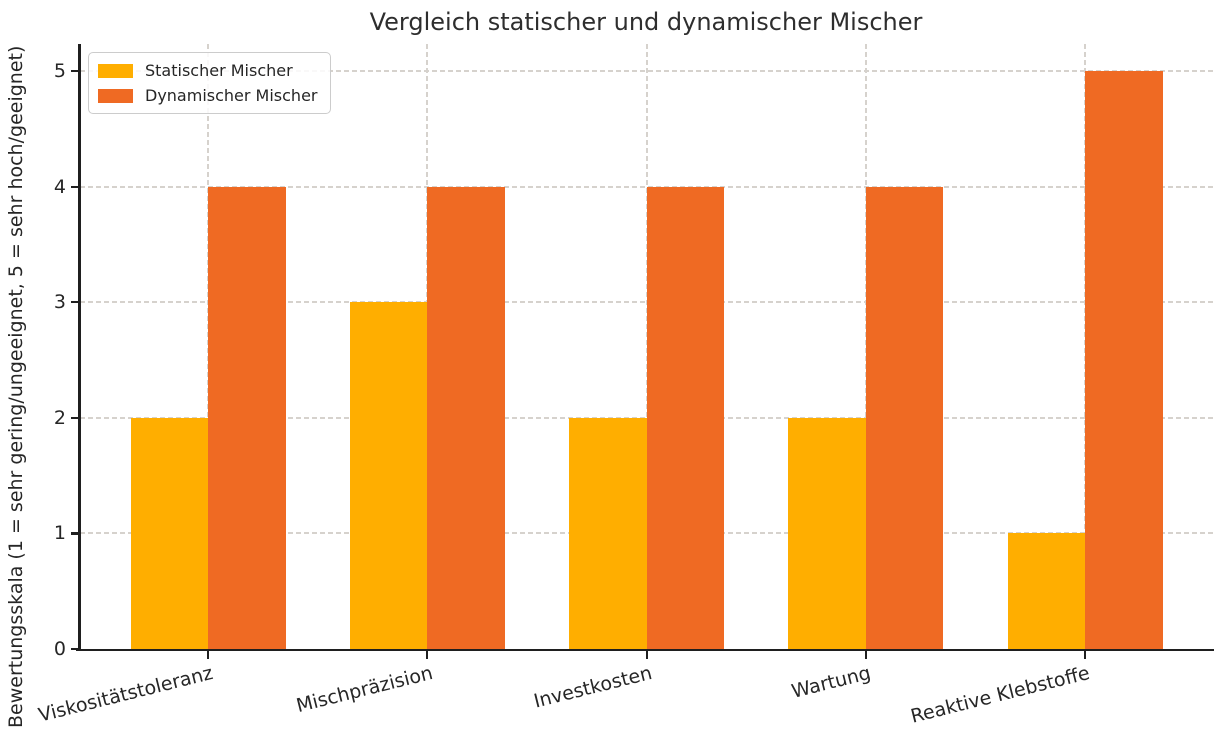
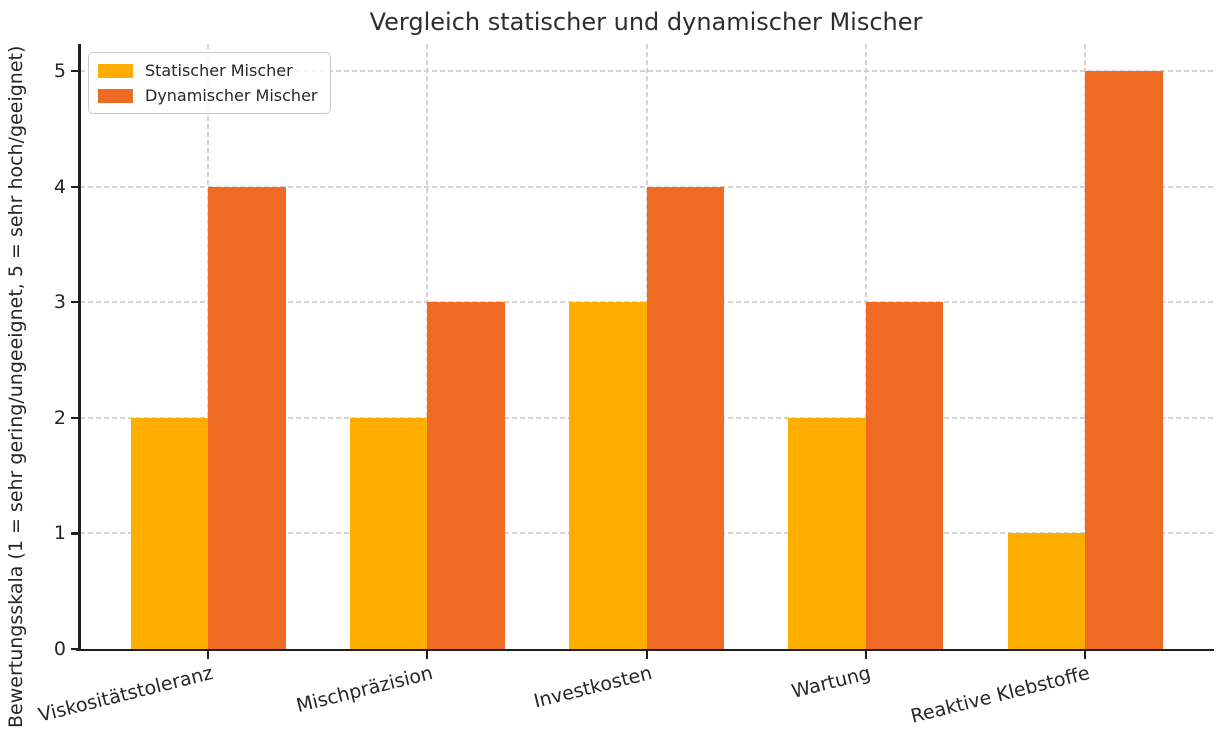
Statischer Mischer/Mischpräzision: 3 -> 2
Dynamischer Mischer/Mischpräzision: 4 -> 3
Statischer Mischer/Investkosten: 2 -> 3
Dynamischer Mischer/Wartung: 4 -> 3
